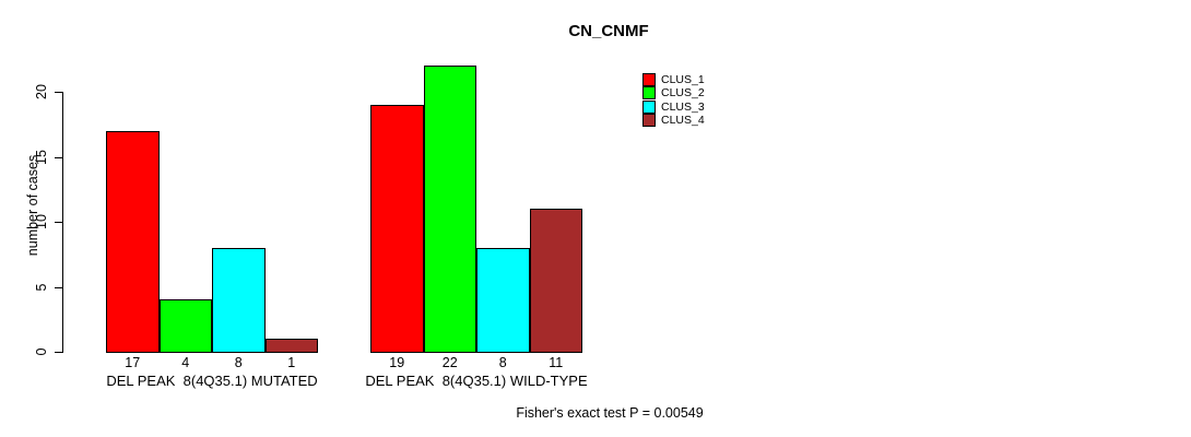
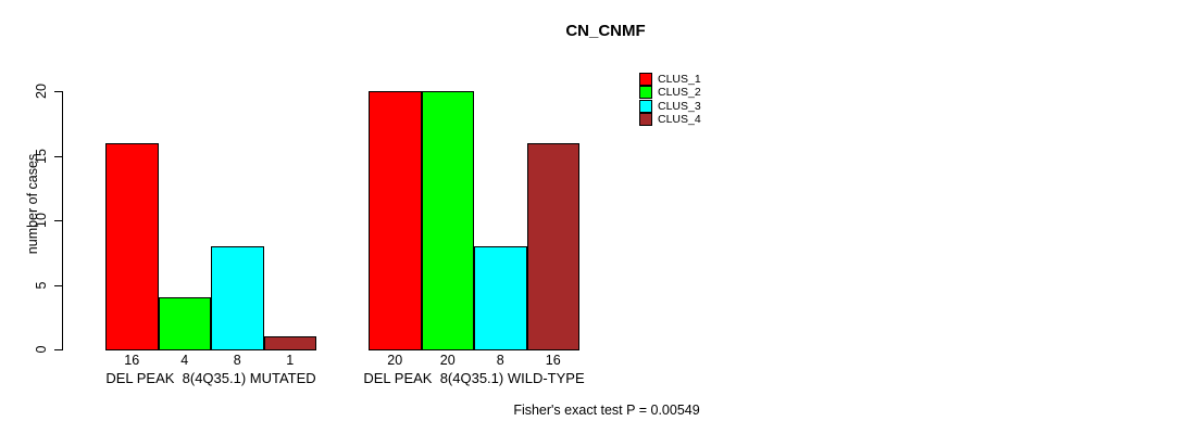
CLUS_1/DEL PEAK 8(4Q35.1) MUTATED: 17 -> 16
CLUS_1/DEL PEAK 8(4Q35.1) WILD-TYPE: 19 -> 20
CLUS_2/DEL PEAK 8(4Q35.1) WILD-TYPE: 22 -> 20
CLUS_4/DEL PEAK 8(4Q35.1) WILD-TYPE: 11 -> 16
